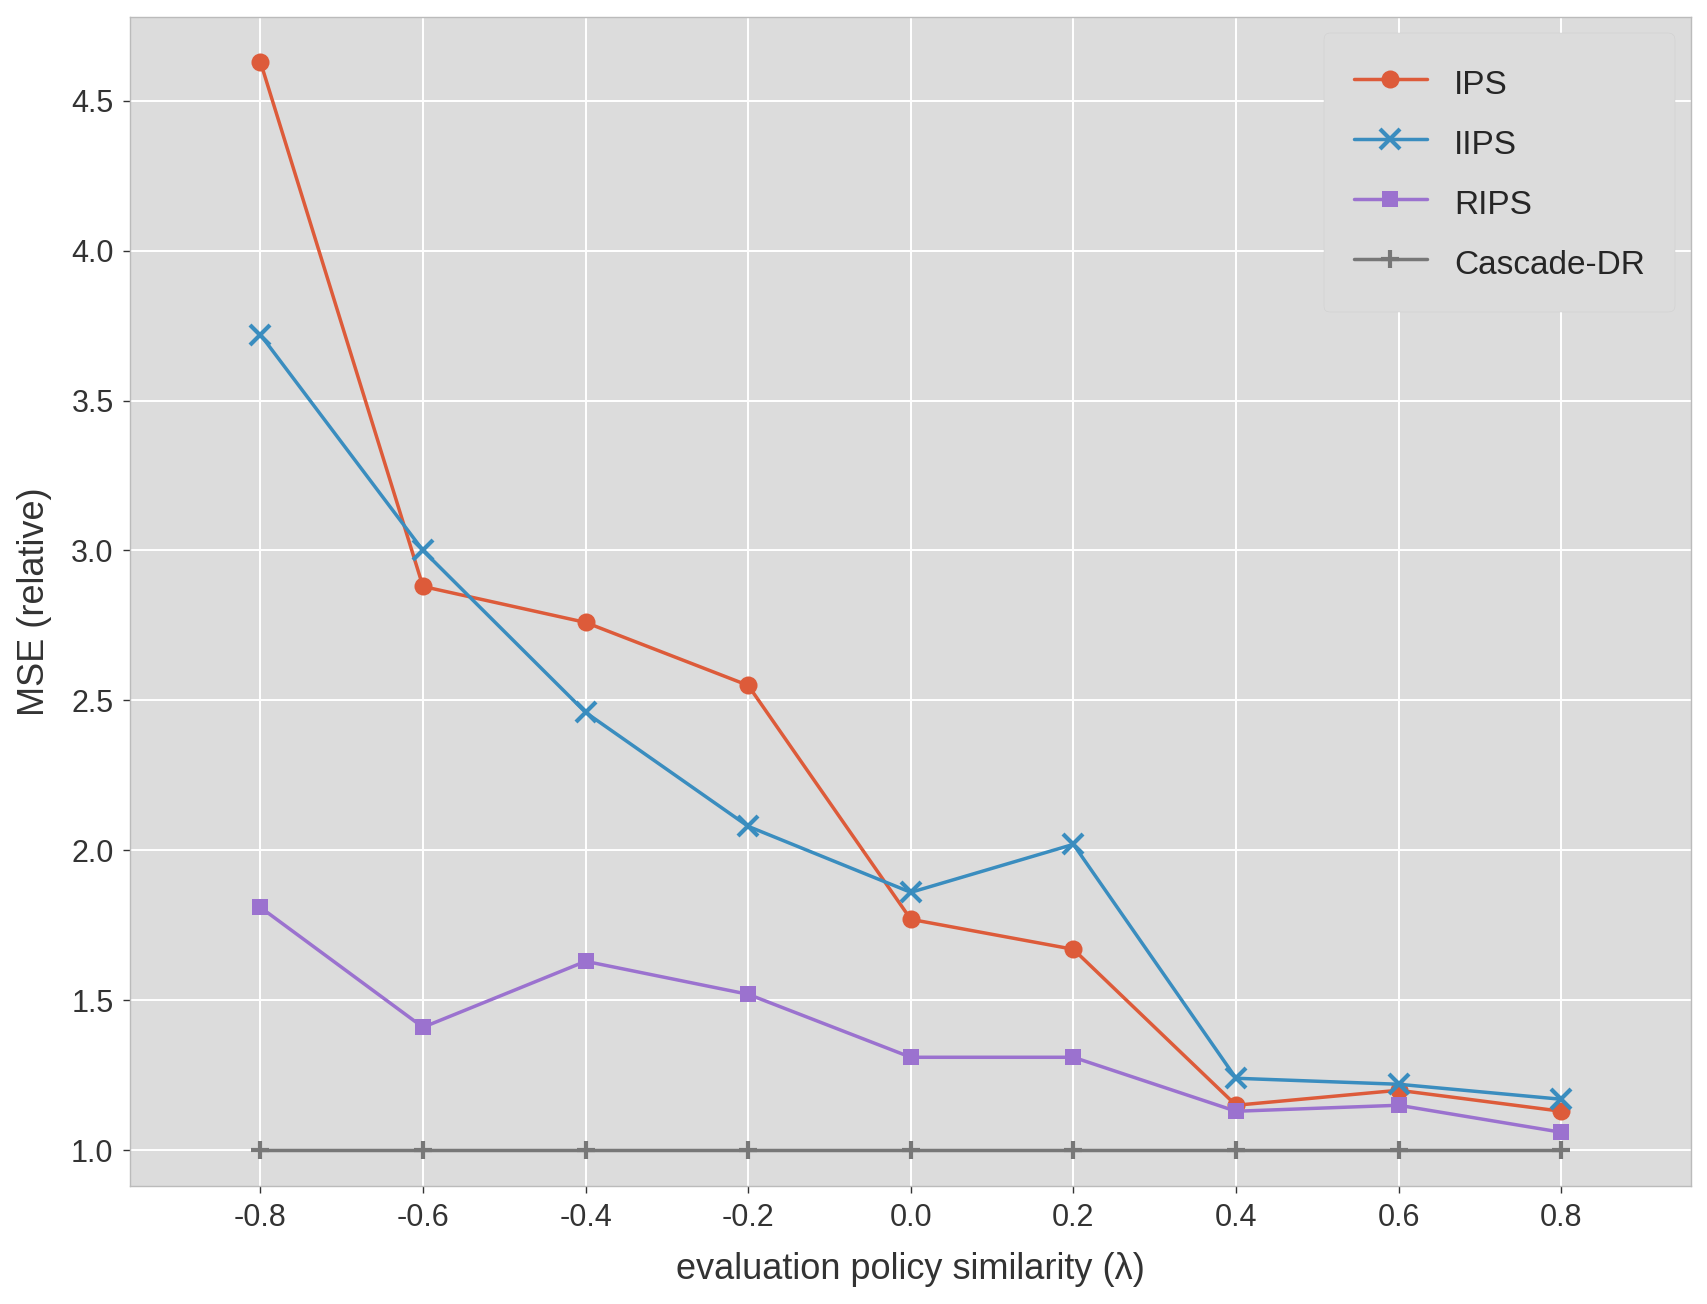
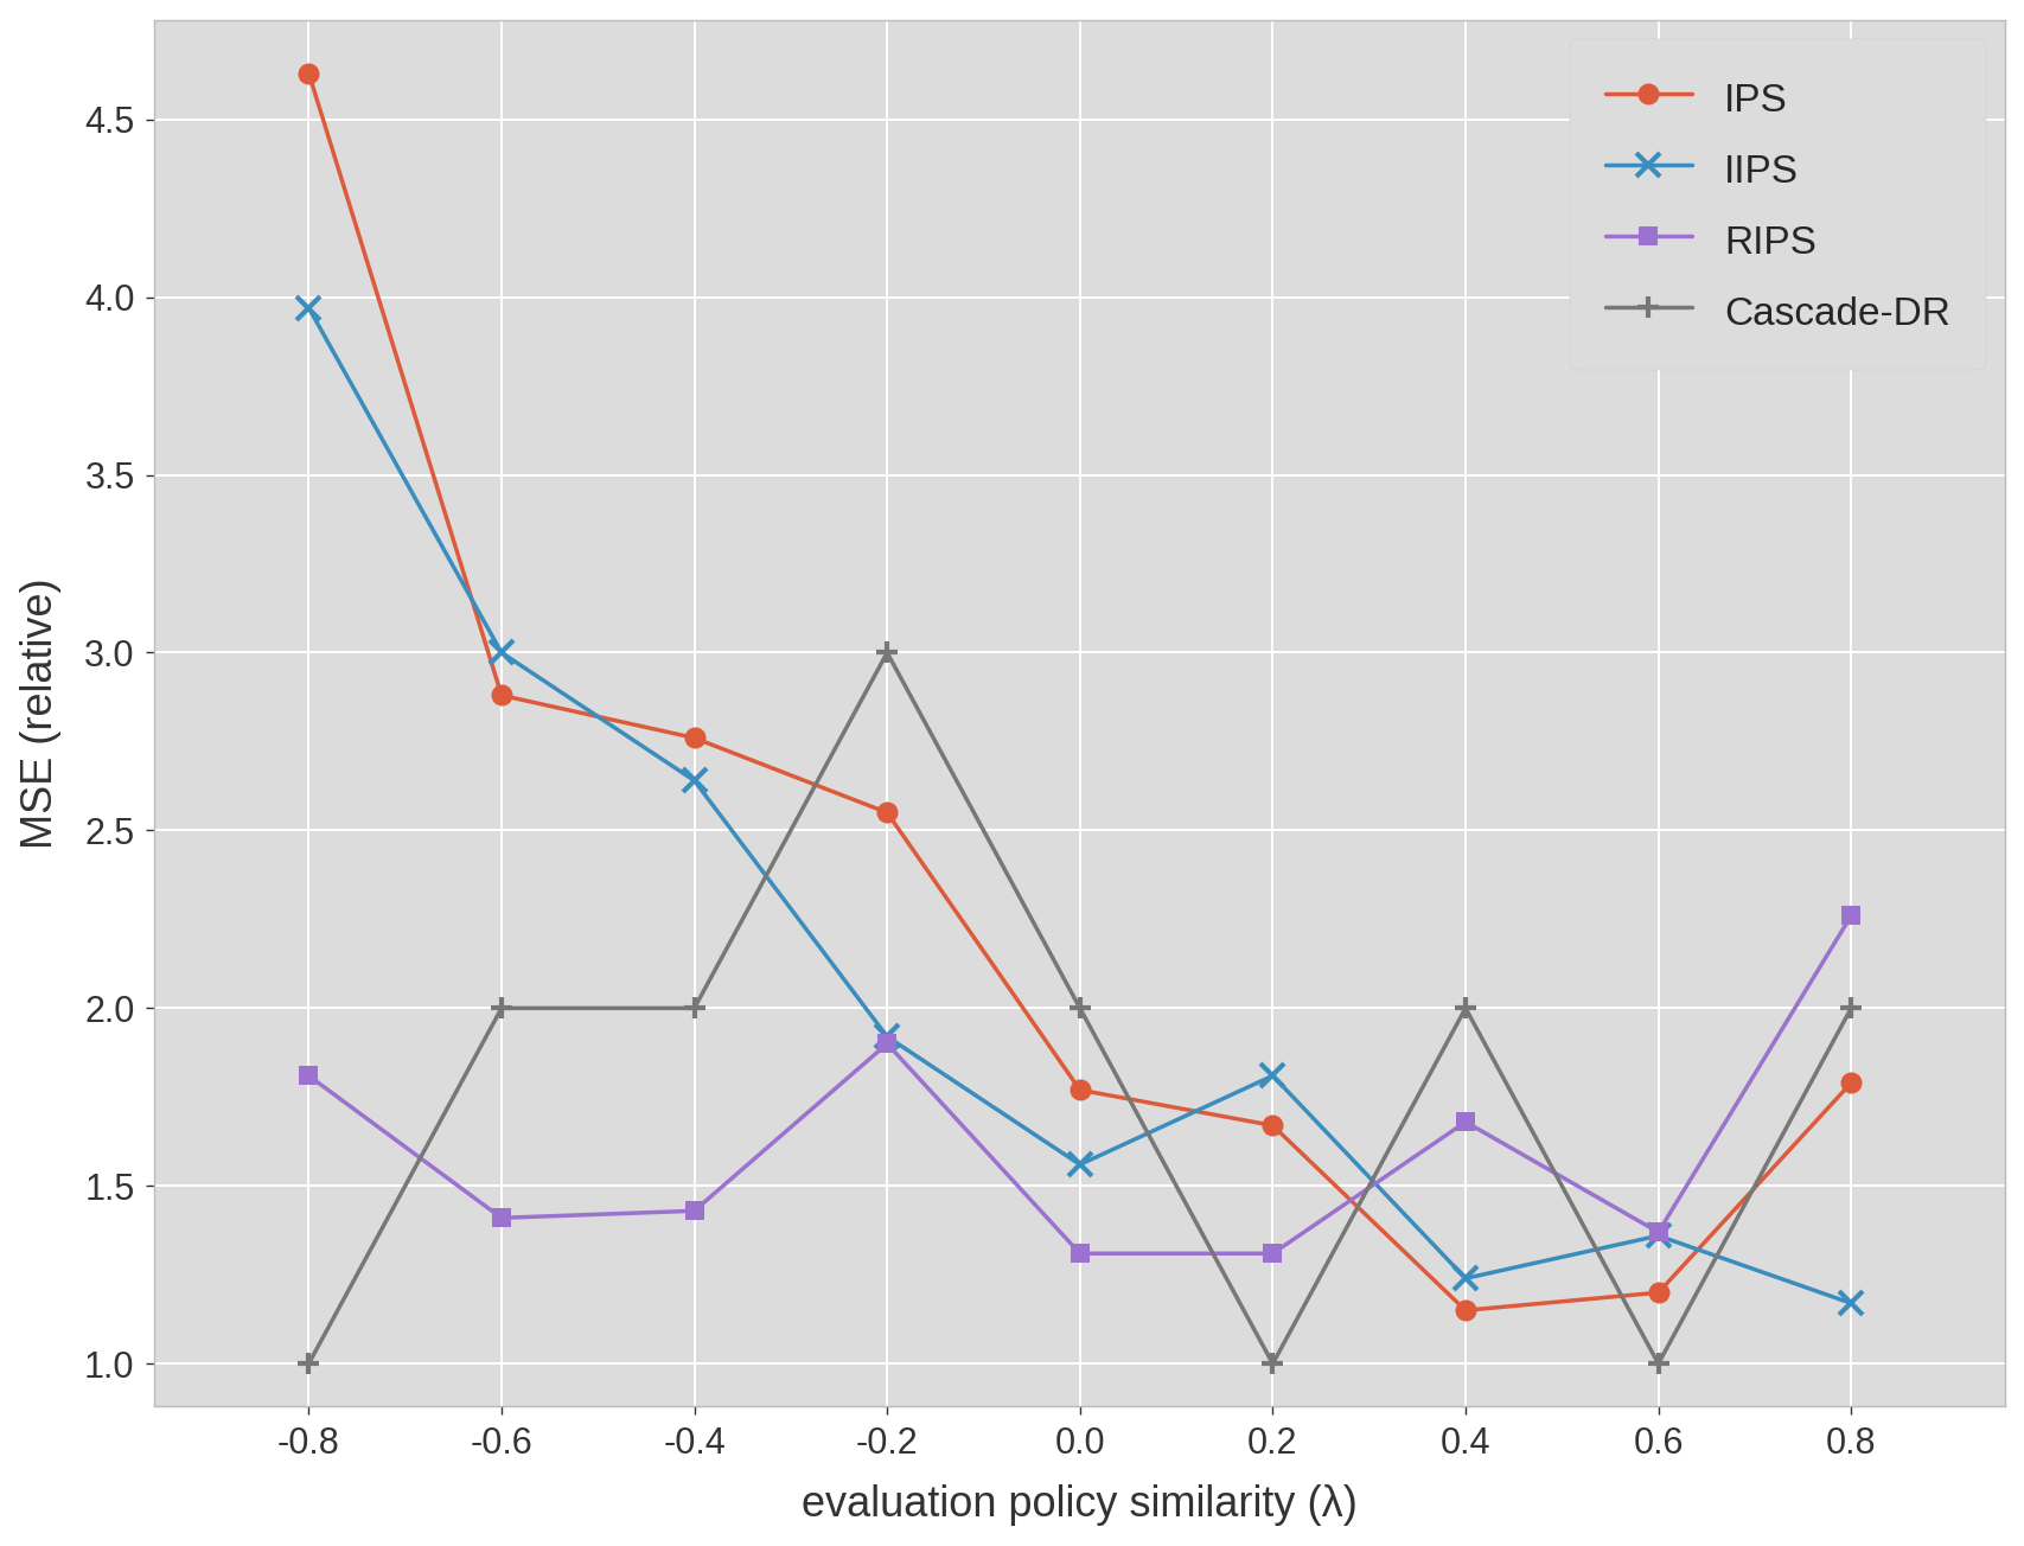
IIPS/-0.8: 3.72 -> 3.97
Cascade-DR/-0.6: 1 -> 2
IIPS/-0.4: 2.46 -> 2.64
RIPS/-0.4: 1.63 -> 1.43
Cascade-DR/-0.4: 1 -> 2
IIPS/-0.2: 2.08 -> 1.92
RIPS/-0.2: 1.52 -> 1.90
Cascade-DR/-0.2: 1 -> 3
IIPS/0.0: 1.86 -> 1.56
Cascade-DR/0.0: 1 -> 2
IIPS/0.2: 2.02 -> 1.81
RIPS/0.4: 1.13 -> 1.68
Cascade-DR/0.4: 1 -> 2
IIPS/0.6: 1.22 -> 1.36
RIPS/0.6: 1.15 -> 1.37
IPS/0.8: 1.13 -> 1.79
RIPS/0.8: 1.06 -> 2.26
Cascade-DR/0.8: 1 -> 2
